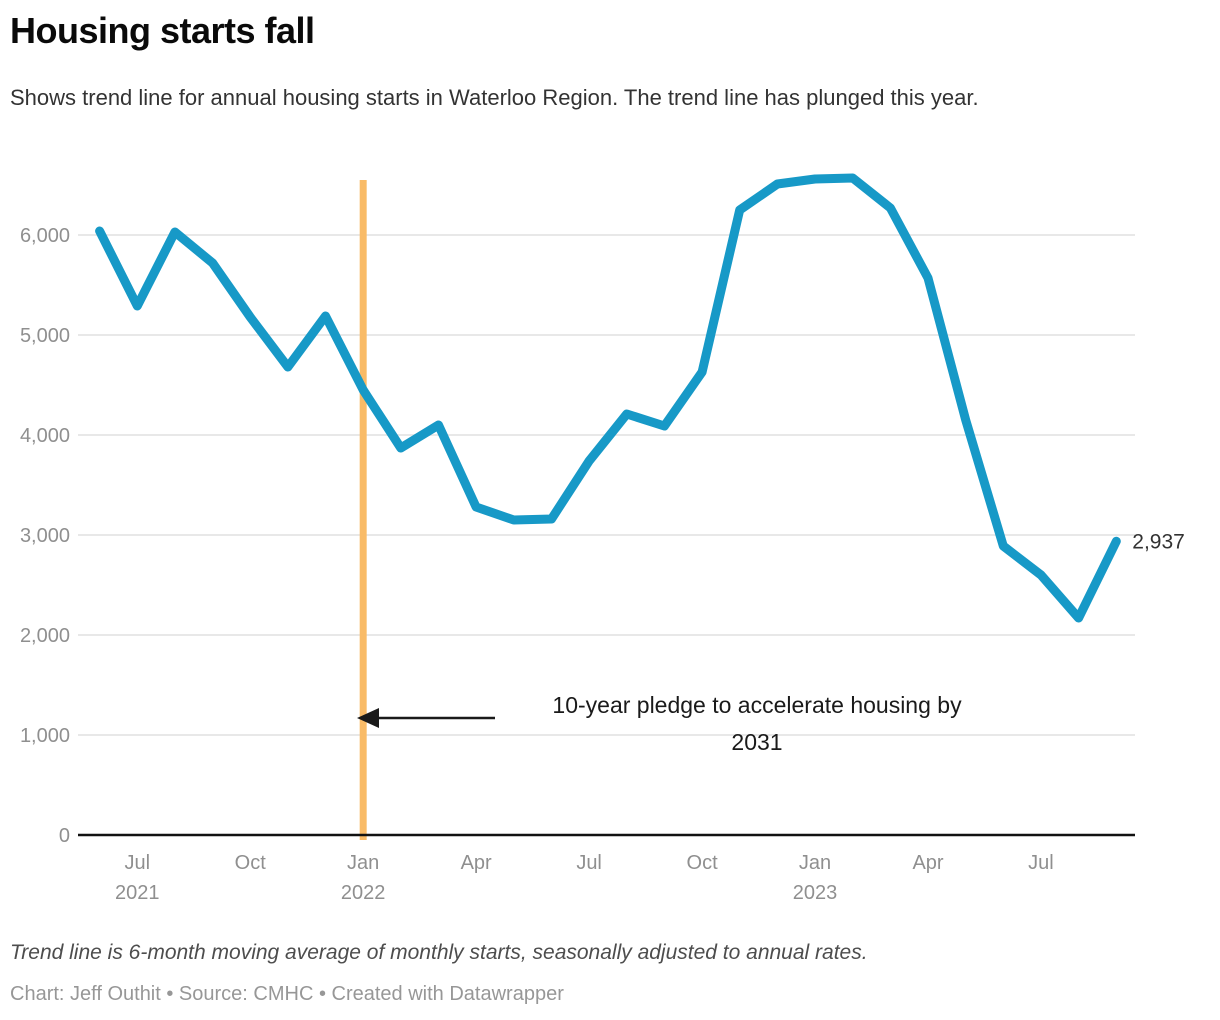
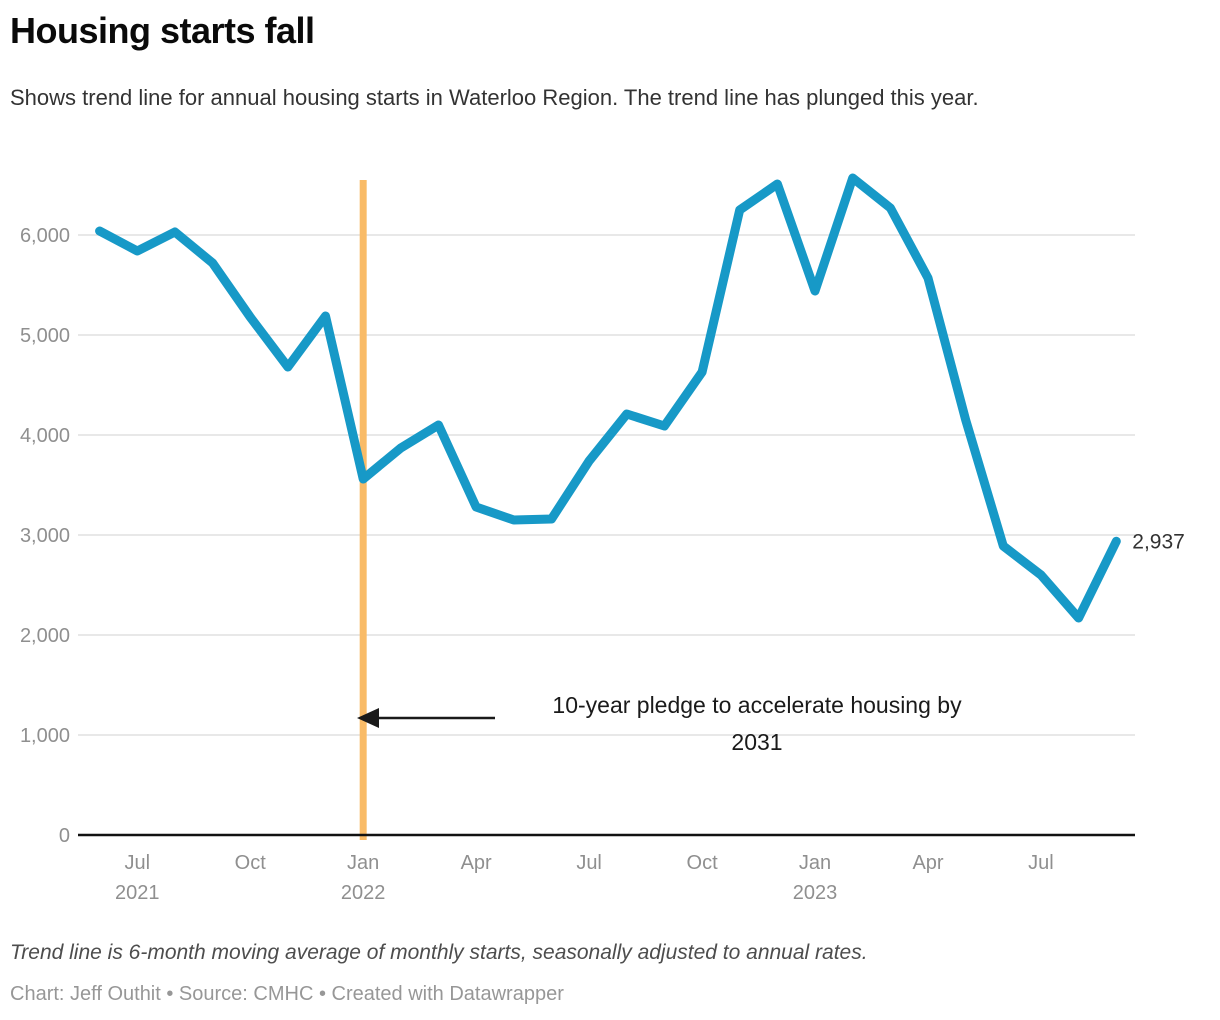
Jul 2021: 5290 -> 5840
Jan 2022: 4450 -> 3560
Jan 2023: 6560 -> 5440
